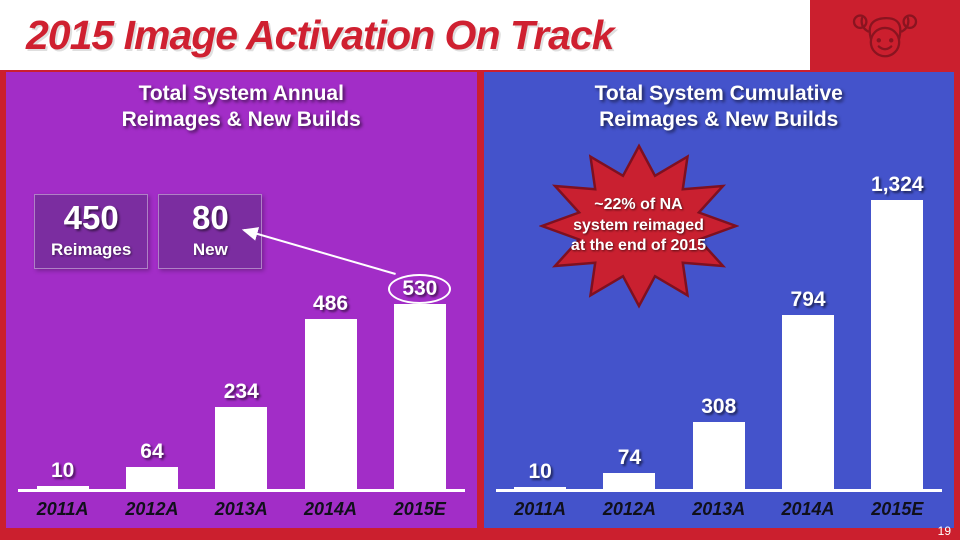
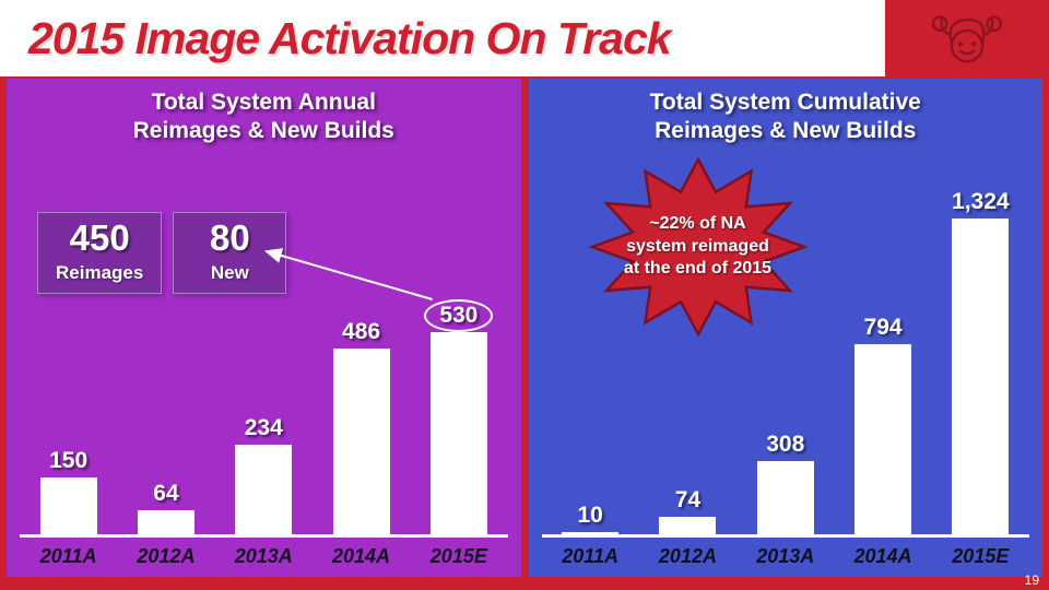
Total System Annual Reimages & New Builds/2011A: 10 -> 150
